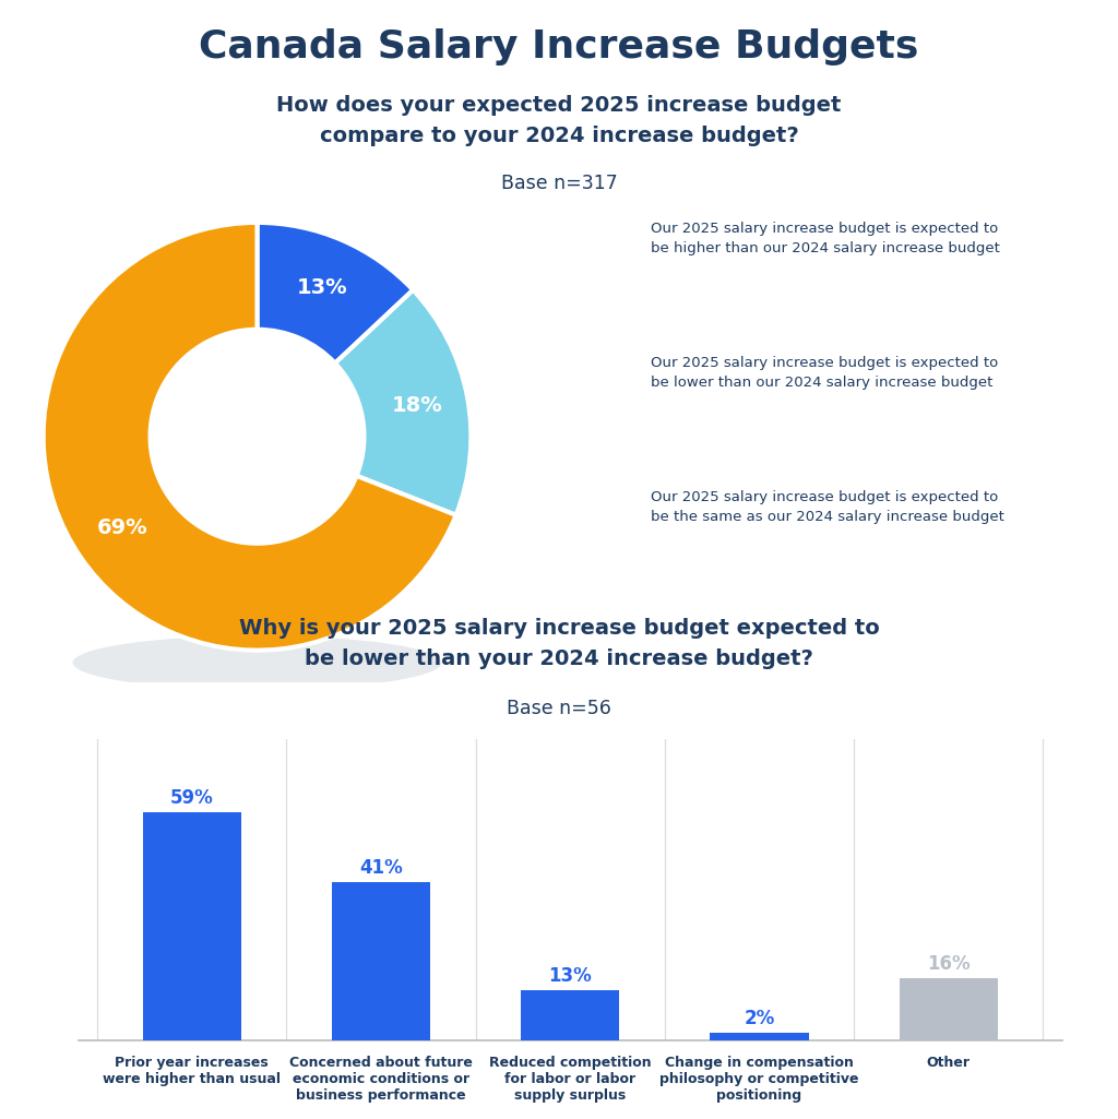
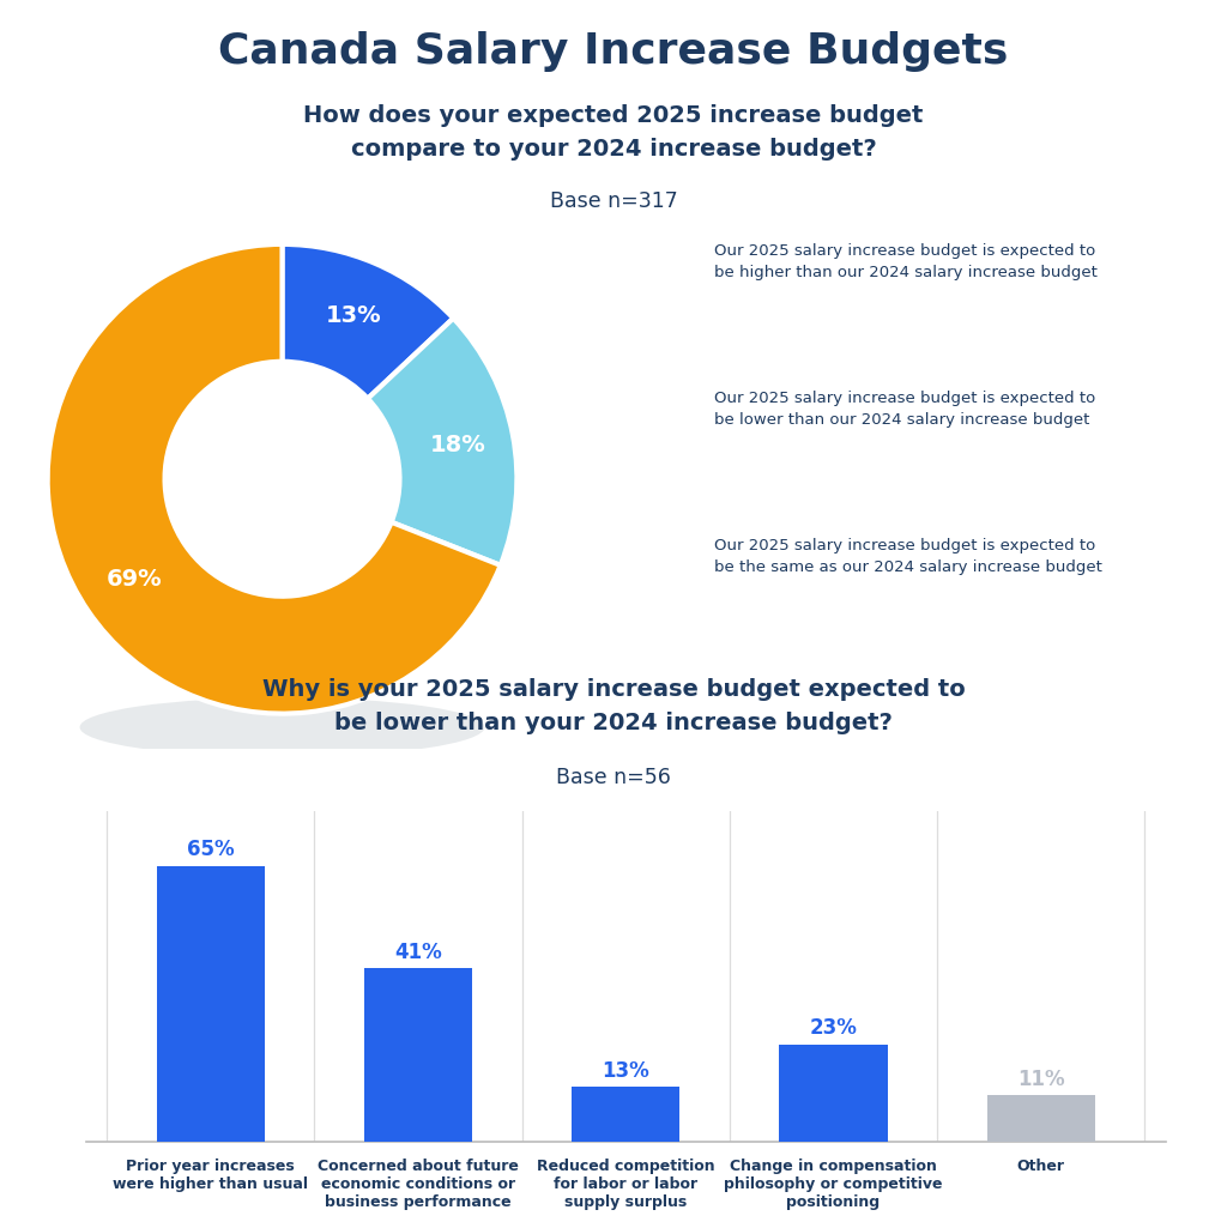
Prior year increases were higher than usual: 59% -> 65%
Change in compensation philosophy or competitive positioning: 2% -> 23%
Other: 16% -> 11%
